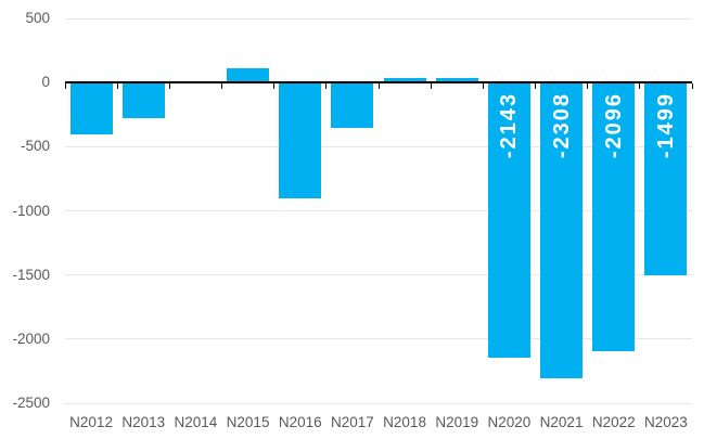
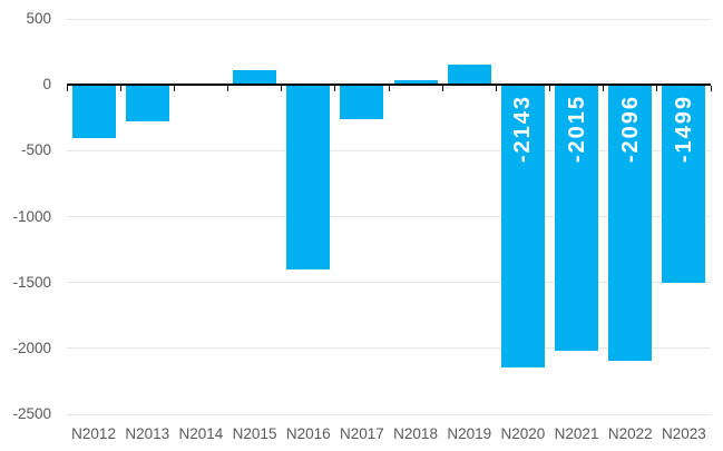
N2016: -900 -> -1400
N2017: -350 -> -260
N2019: 40 -> 150
N2021: -2308 -> -2015
